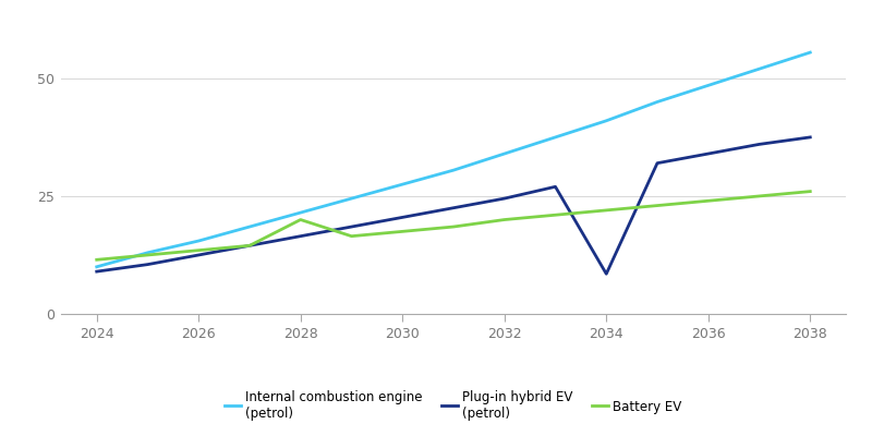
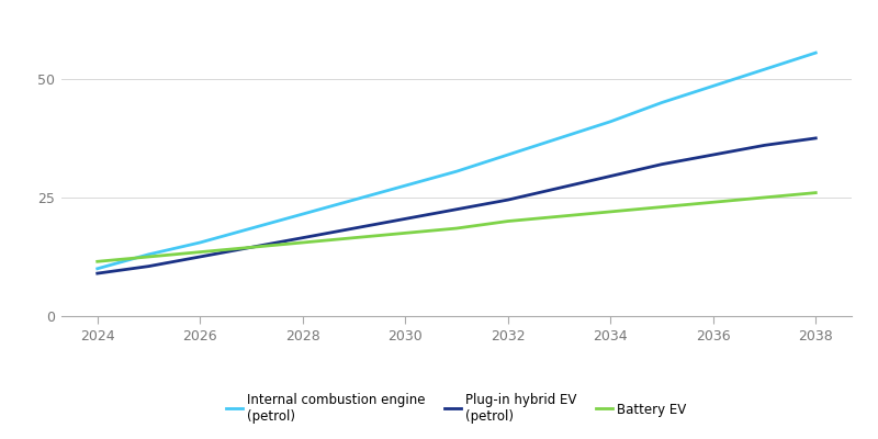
Battery EV/2028: 20.0 -> 15.5
Plug-in hybrid EV (petrol)/2034: 8.5 -> 29.5
